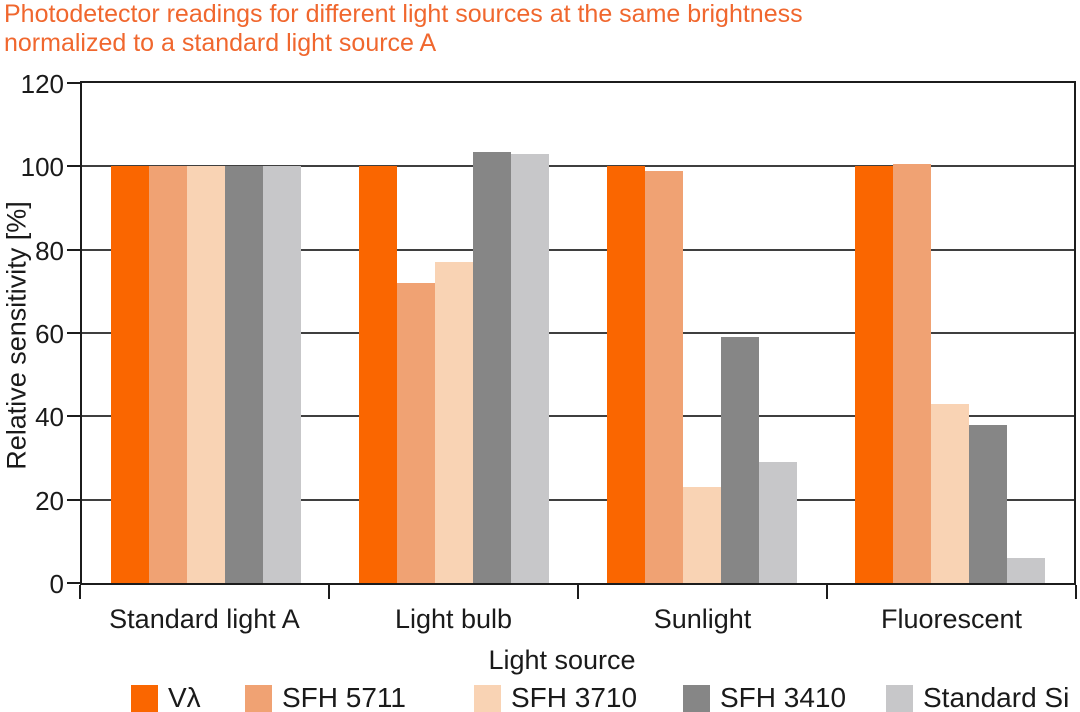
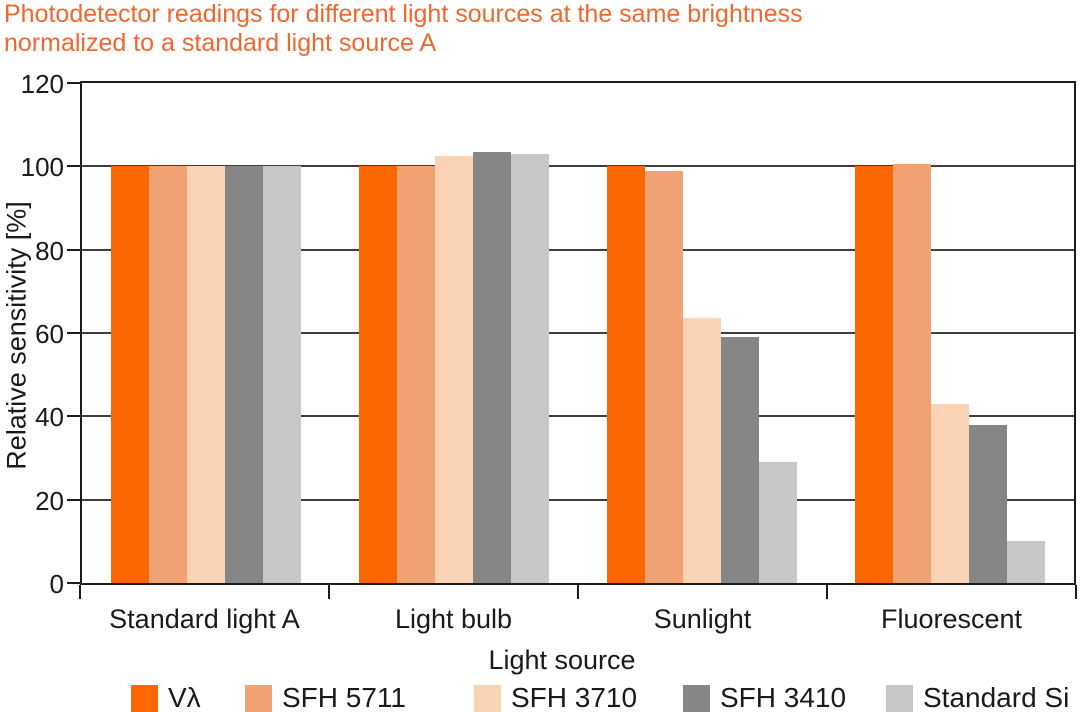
SFH 5711/Light bulb: 72 -> 100
SFH 3710/Light bulb: 77 -> 102
SFH 3710/Sunlight: 23 -> 64
Standard Si/Fluorescent: 6 -> 10
